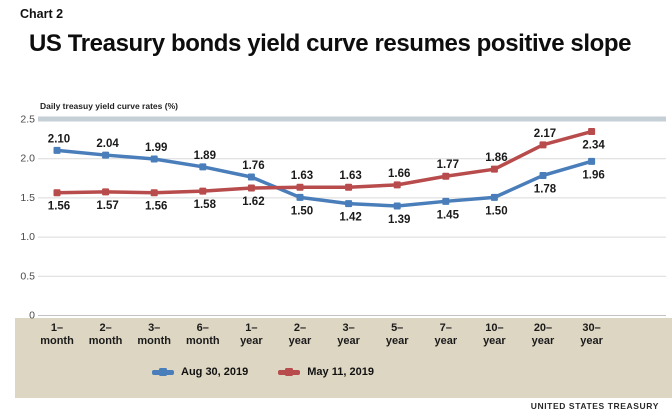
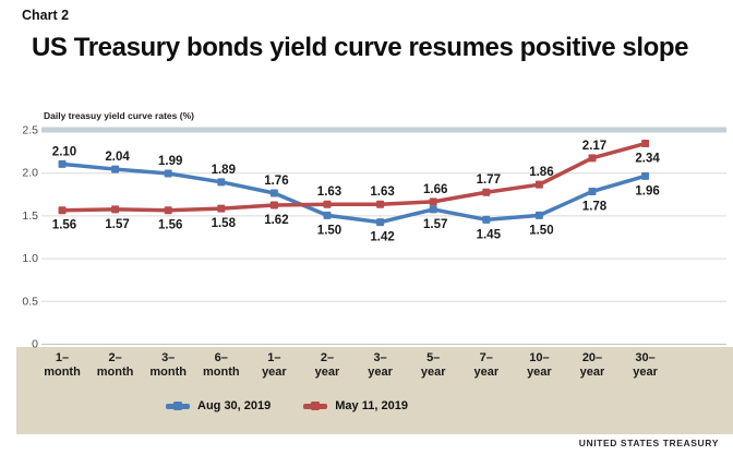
Aug 30, 2019/5–year: 1.39 -> 1.57
